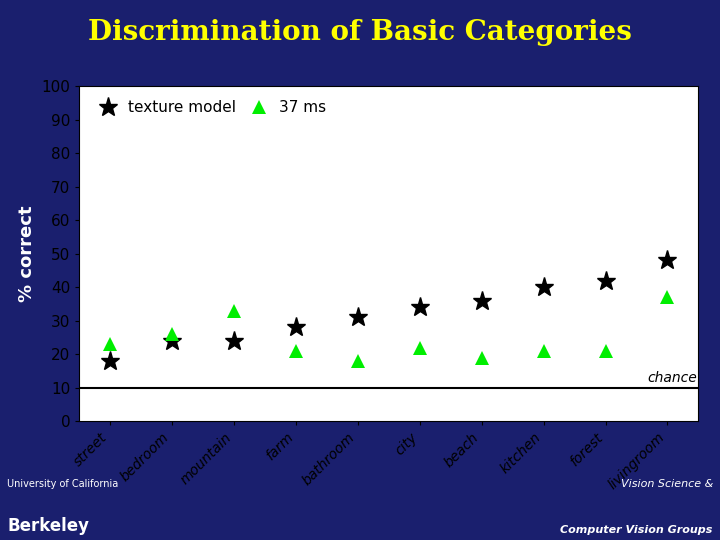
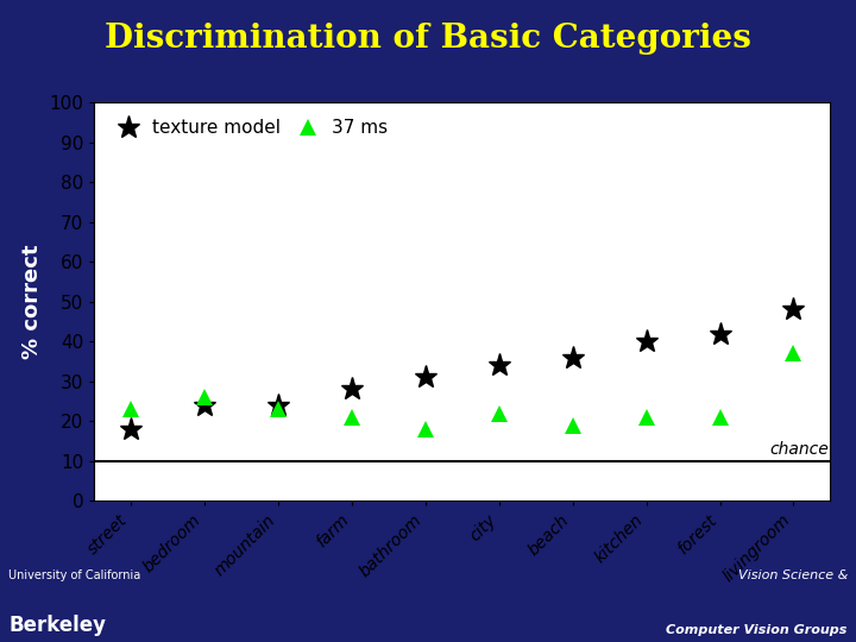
37 ms/mountain: 33 -> 23
